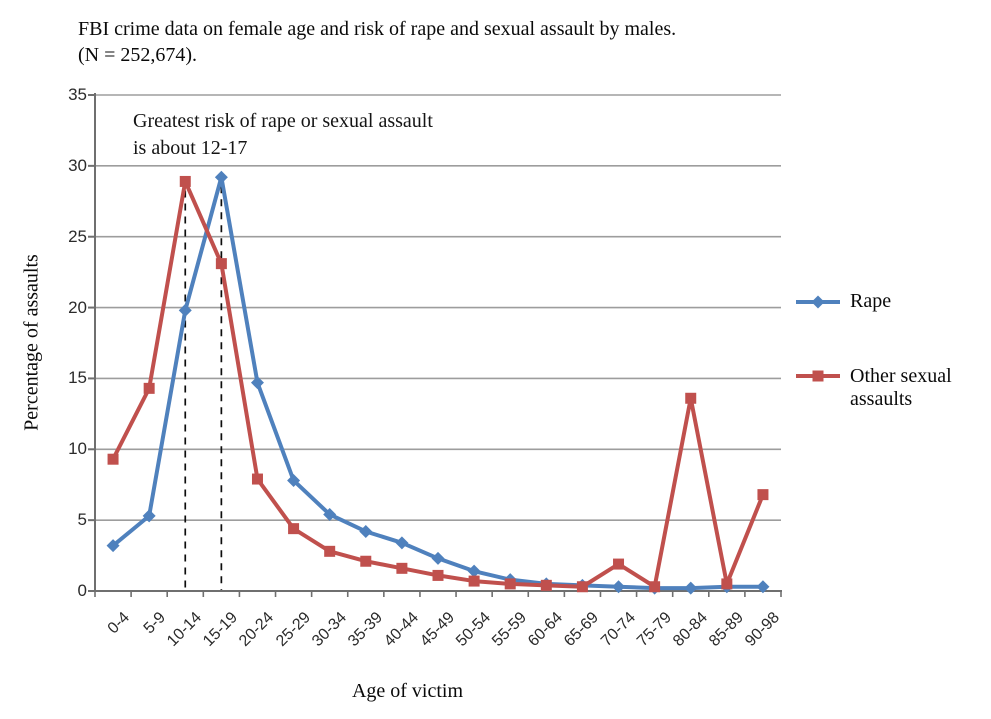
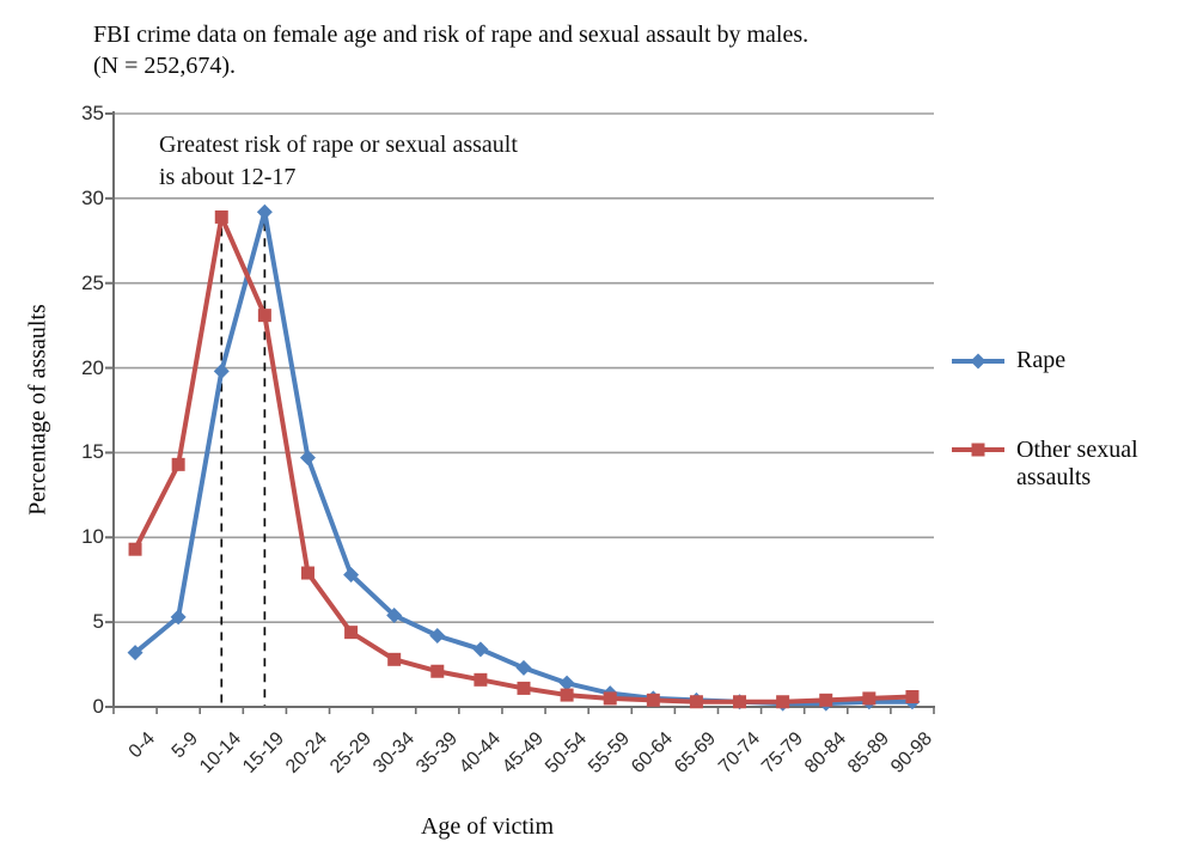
Other sexual assaults/70-74: 1.9 -> 0.3
Other sexual assaults/80-84: 13.6 -> 0.4
Other sexual assaults/90-98: 6.8 -> 0.6
